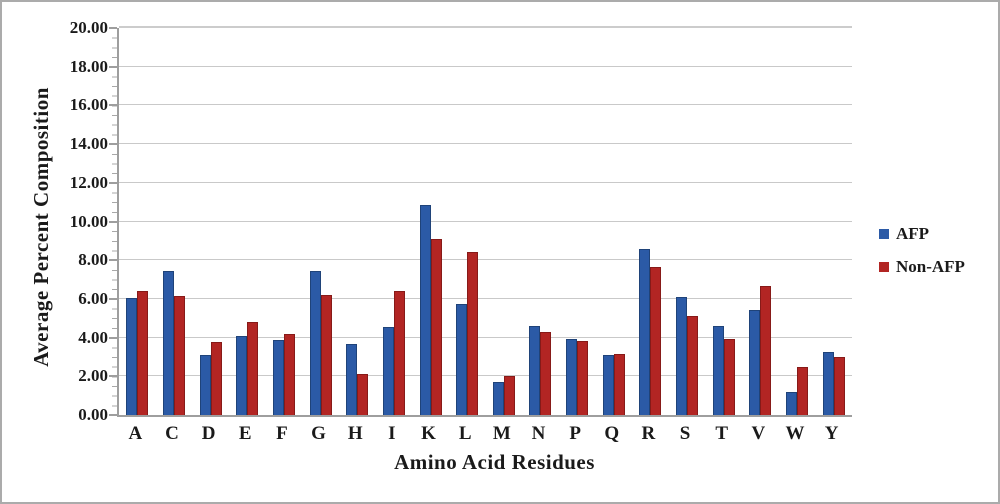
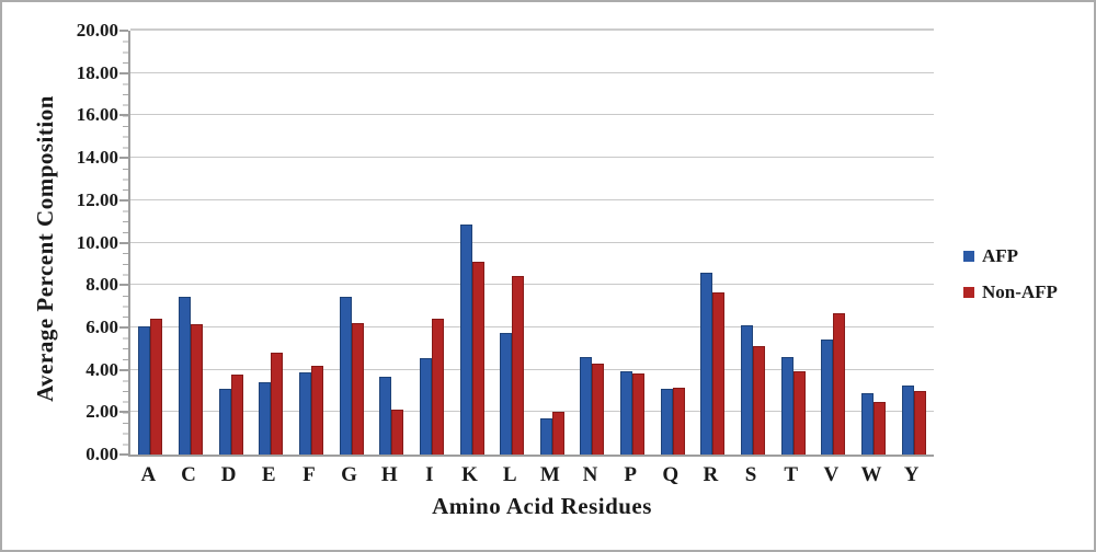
AFP/E: 4.1 -> 3.4
AFP/W: 1.2 -> 2.9
